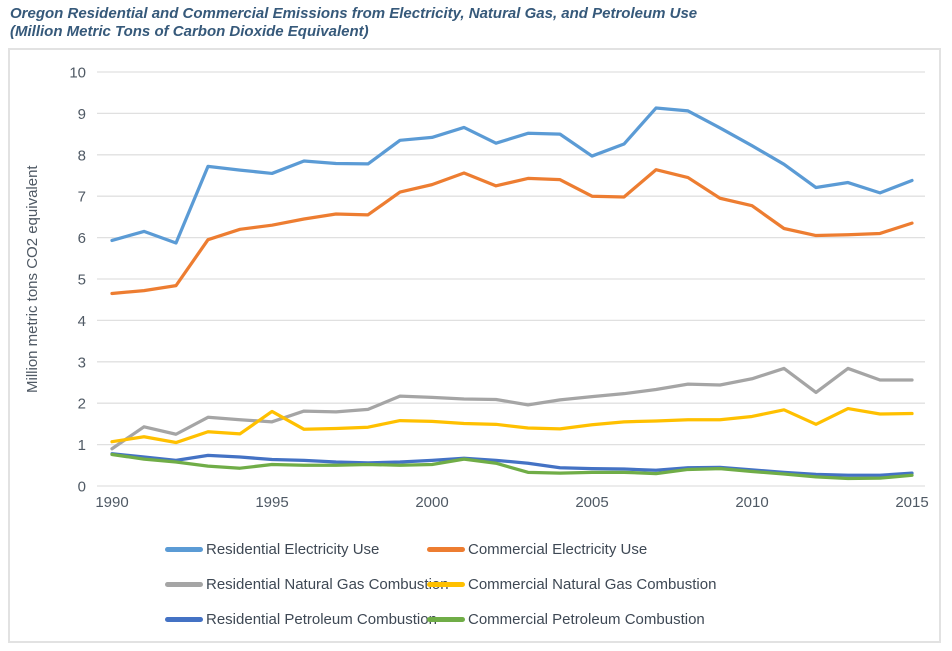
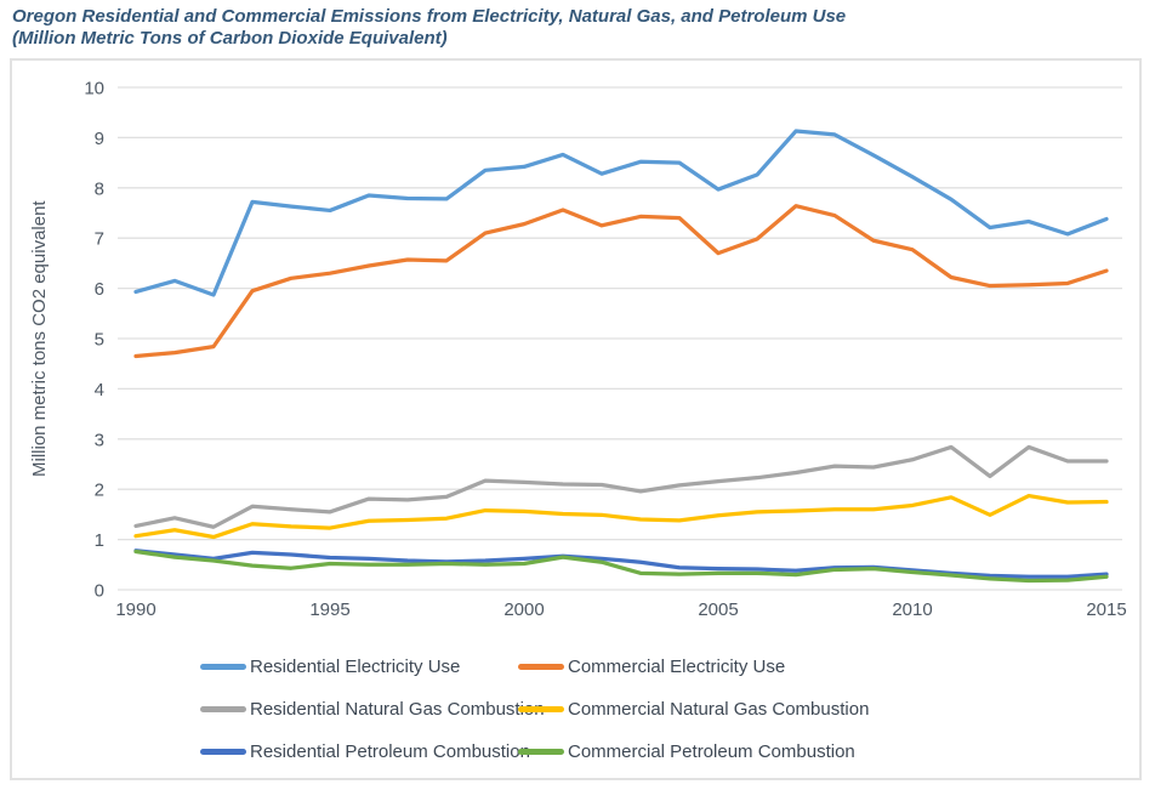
Residential Natural Gas Combustion/1990: 0.9 -> 1.3
Commercial Natural Gas Combustion/1995: 1.8 -> 1.2
Commercial Electricity Use/2005: 7.0 -> 6.7
